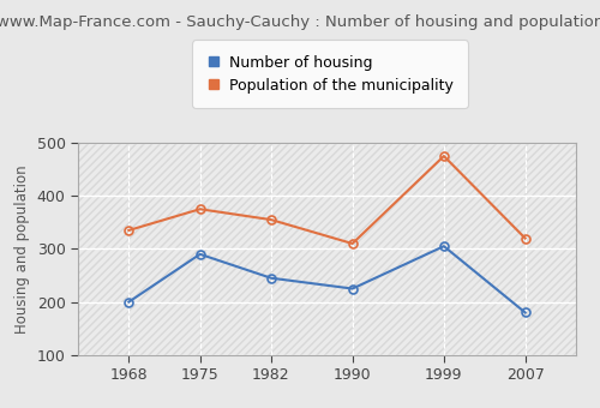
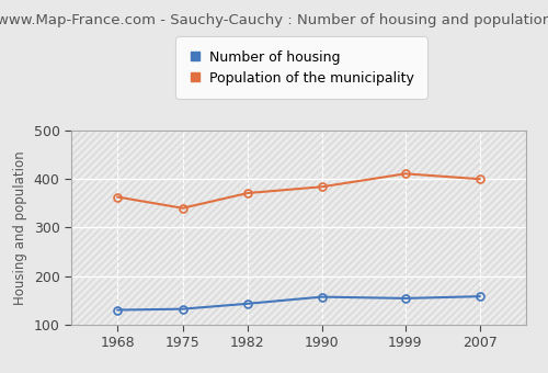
Number of housing/1968: 200 -> 130
Population of the municipality/1968: 335 -> 363
Number of housing/1975: 290 -> 132
Population of the municipality/1975: 375 -> 340
Number of housing/1982: 245 -> 143
Population of the municipality/1982: 355 -> 371
Number of housing/1990: 225 -> 157
Population of the municipality/1990: 310 -> 384
Number of housing/1999: 305 -> 154
Population of the municipality/1999: 475 -> 411
Number of housing/2007: 180 -> 158
Population of the municipality/2007: 320 -> 400
